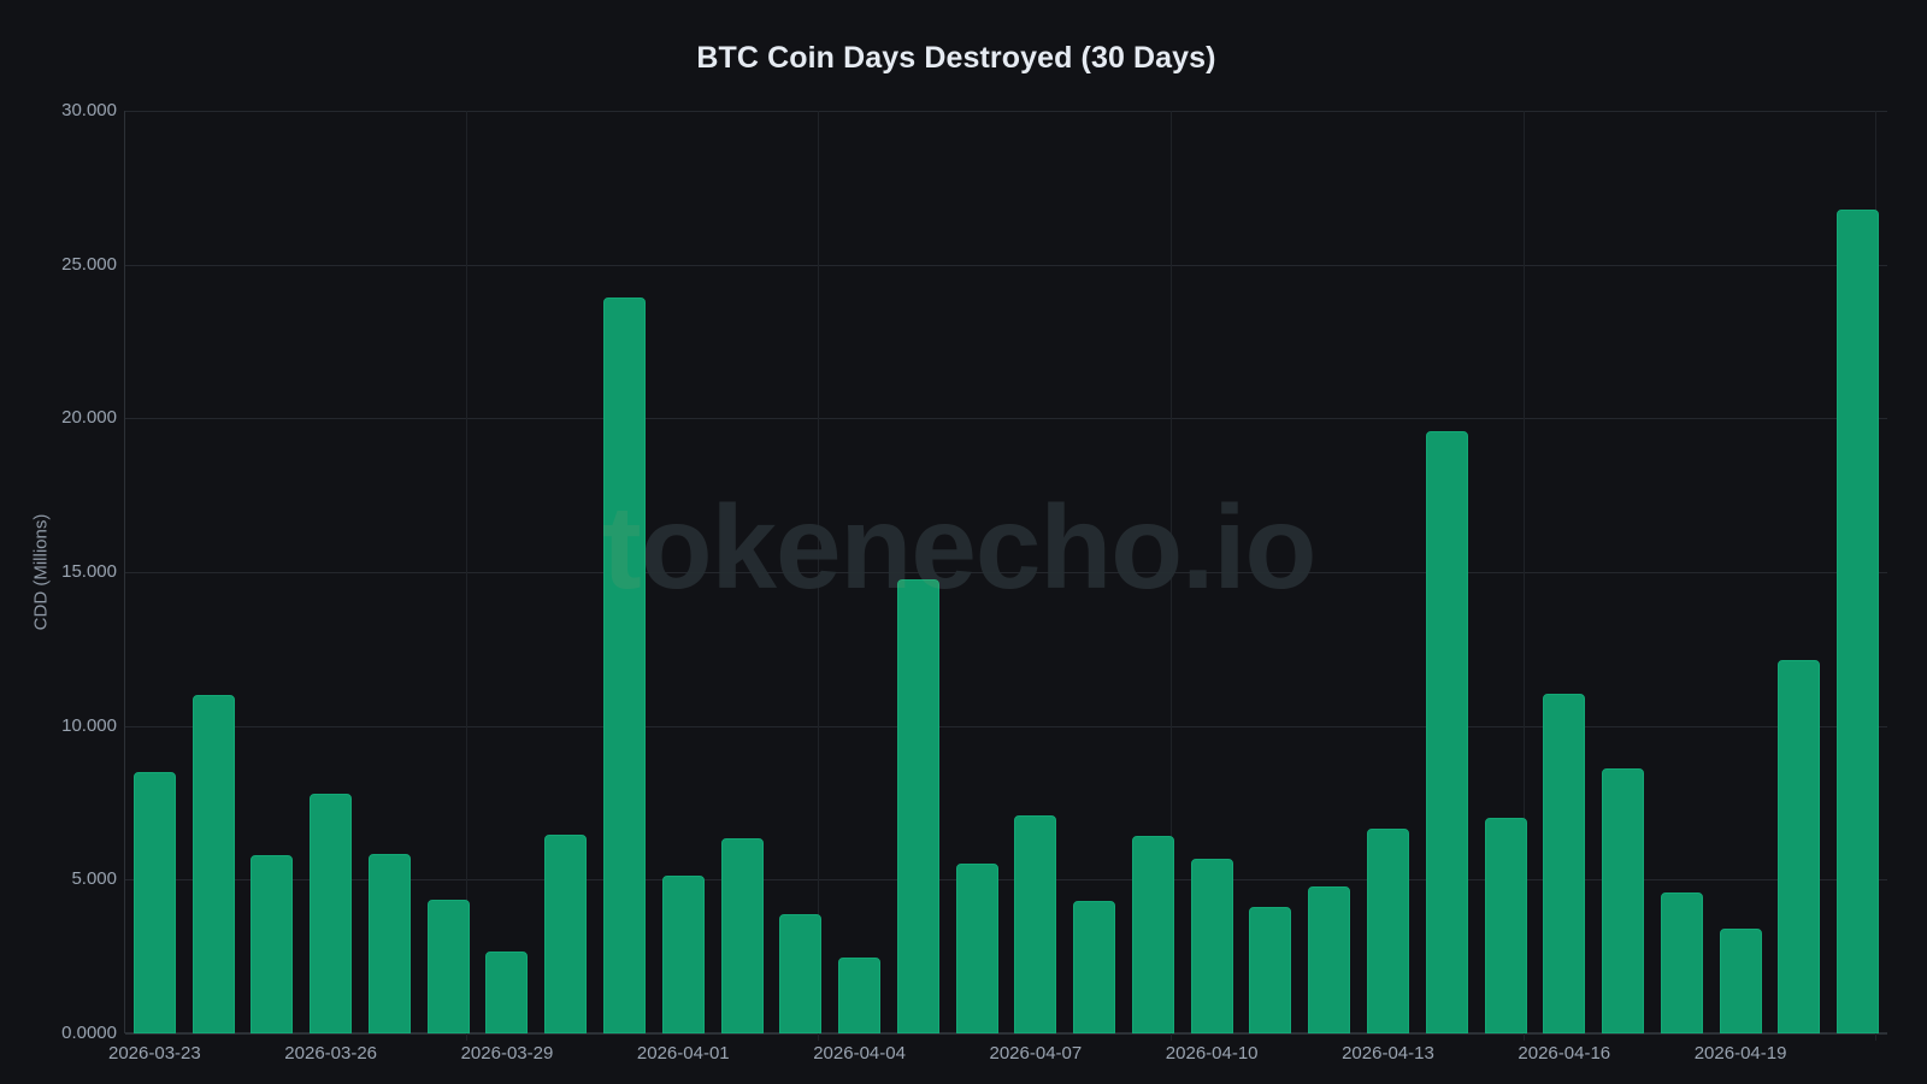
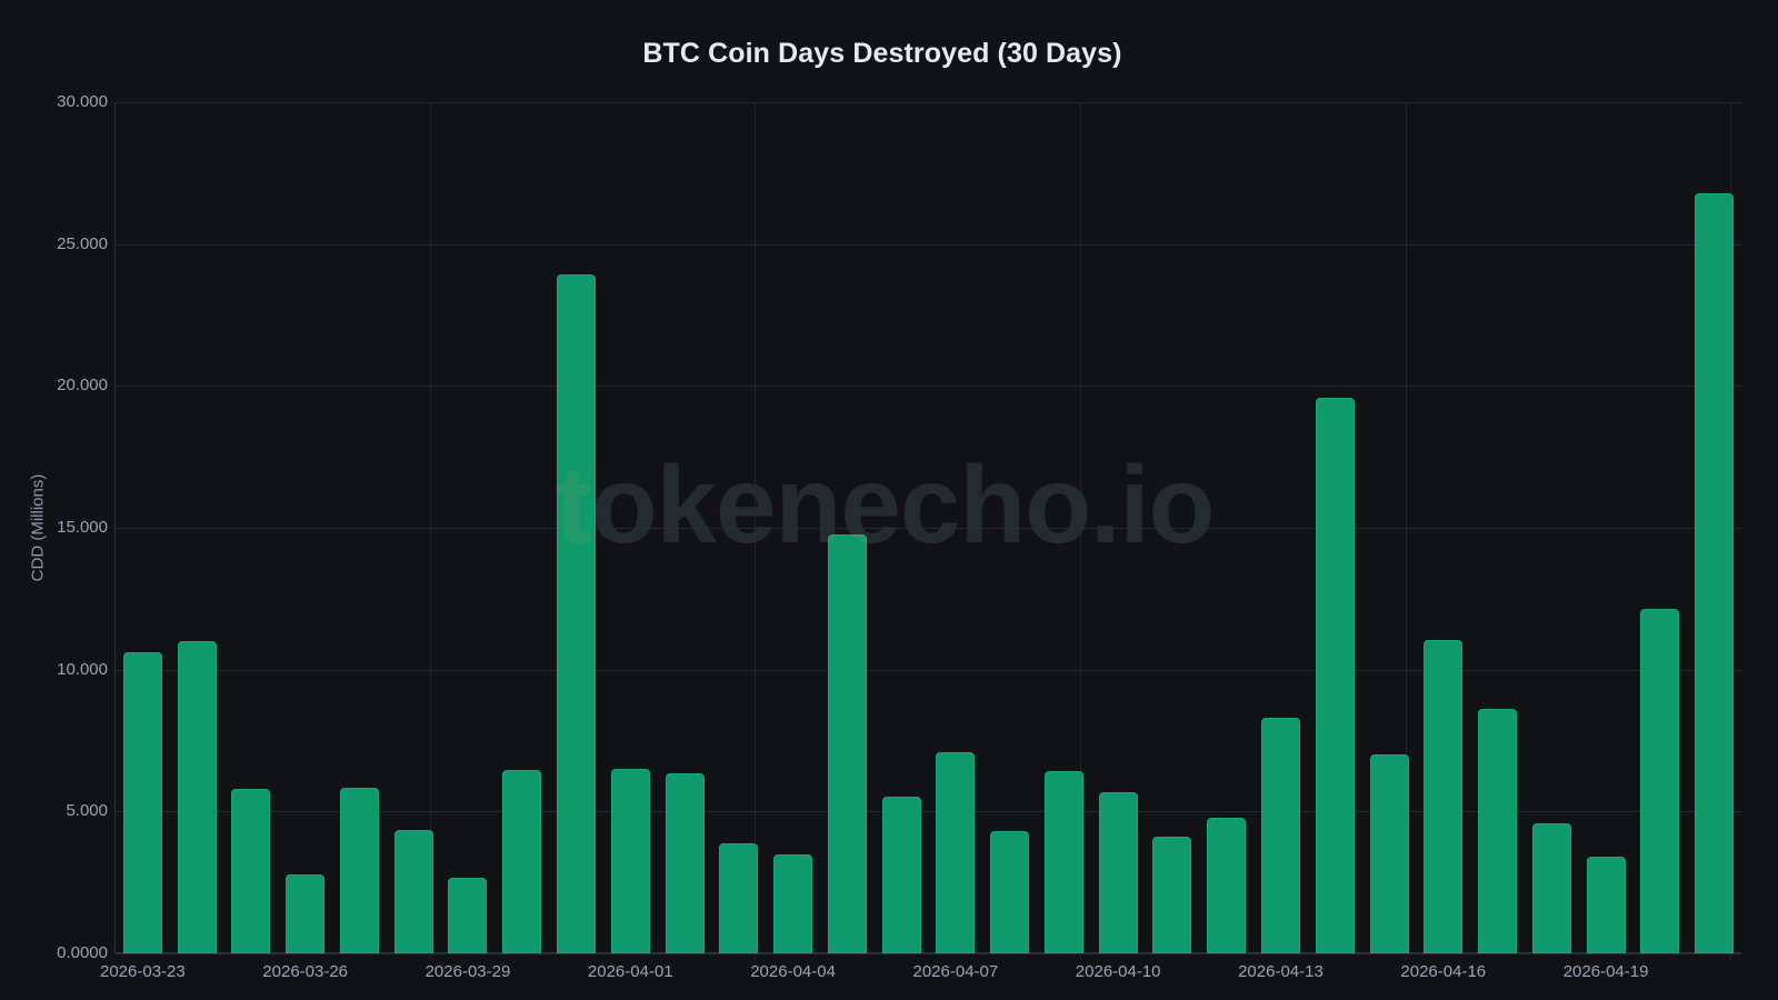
2026-03-23: 8.5 -> 10.6
2026-03-26: 7.8 -> 2.8
2026-04-01: 5.1 -> 6.5
2026-04-04: 2.5 -> 3.5
2026-04-13: 6.7 -> 8.3
